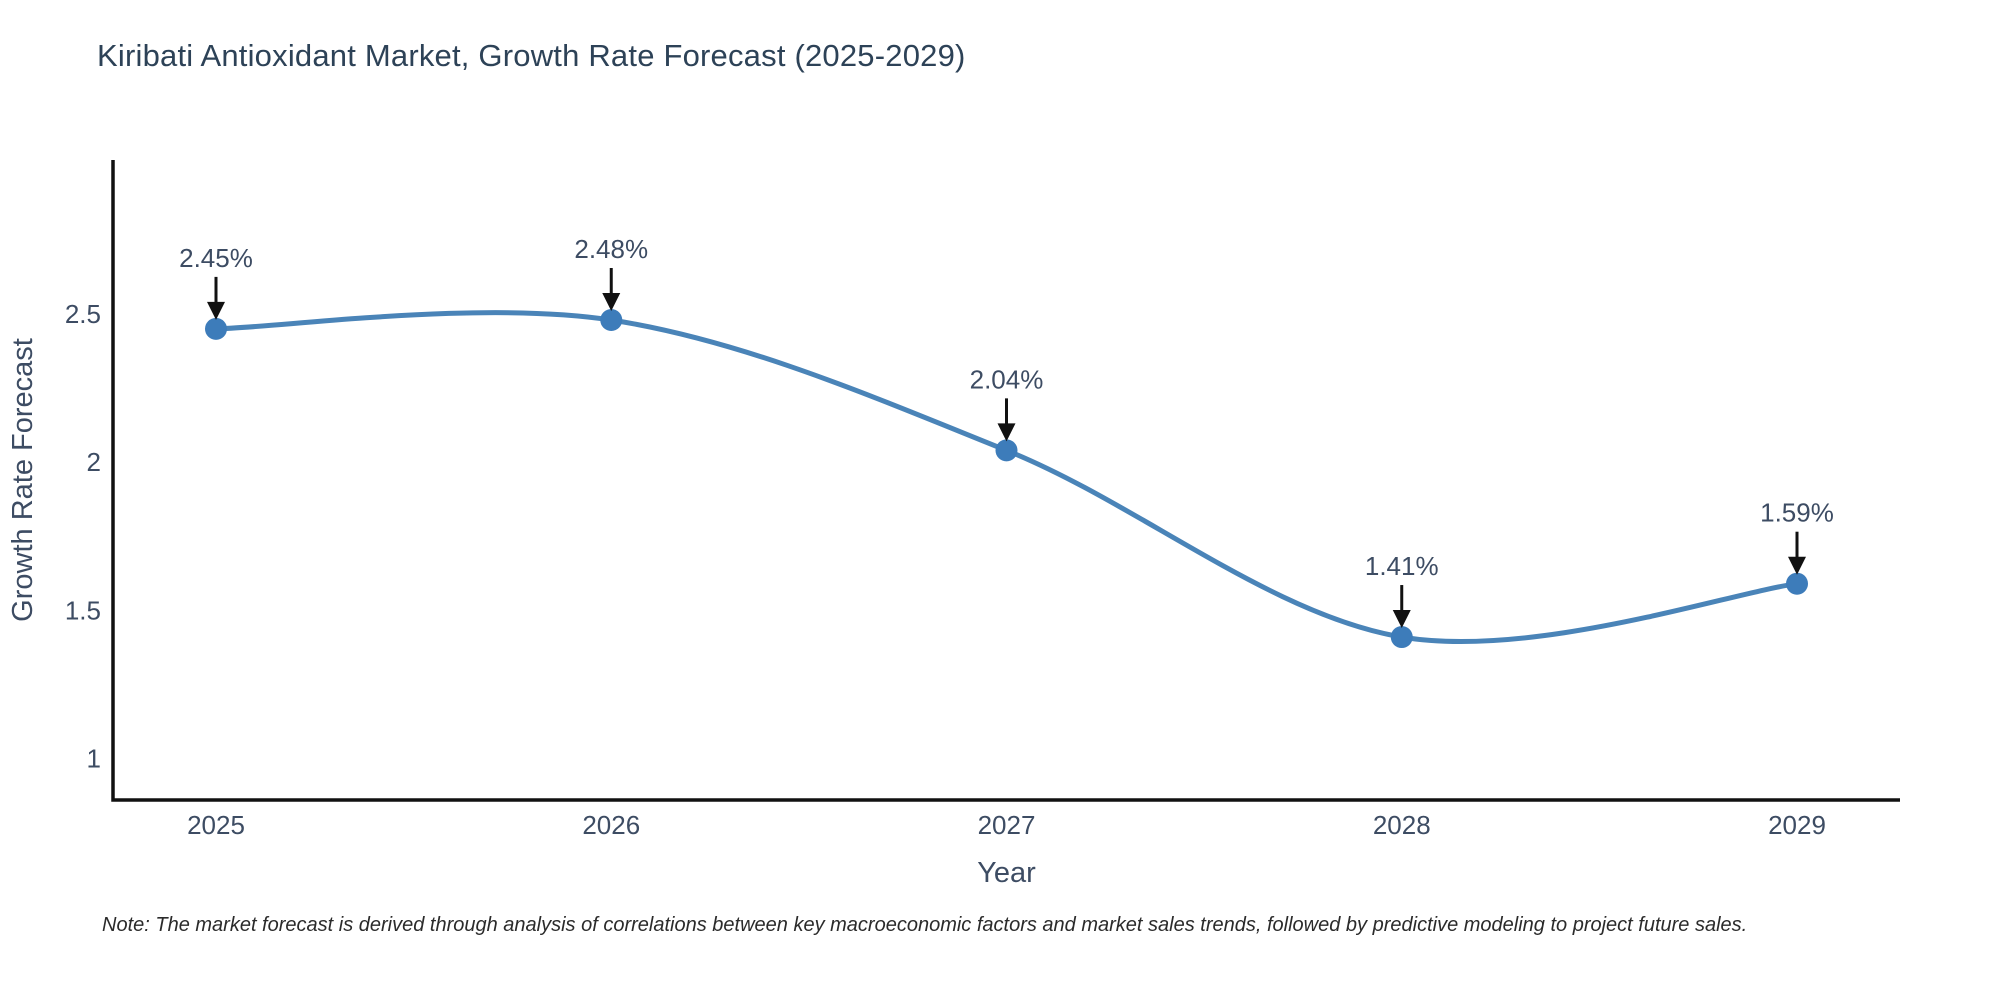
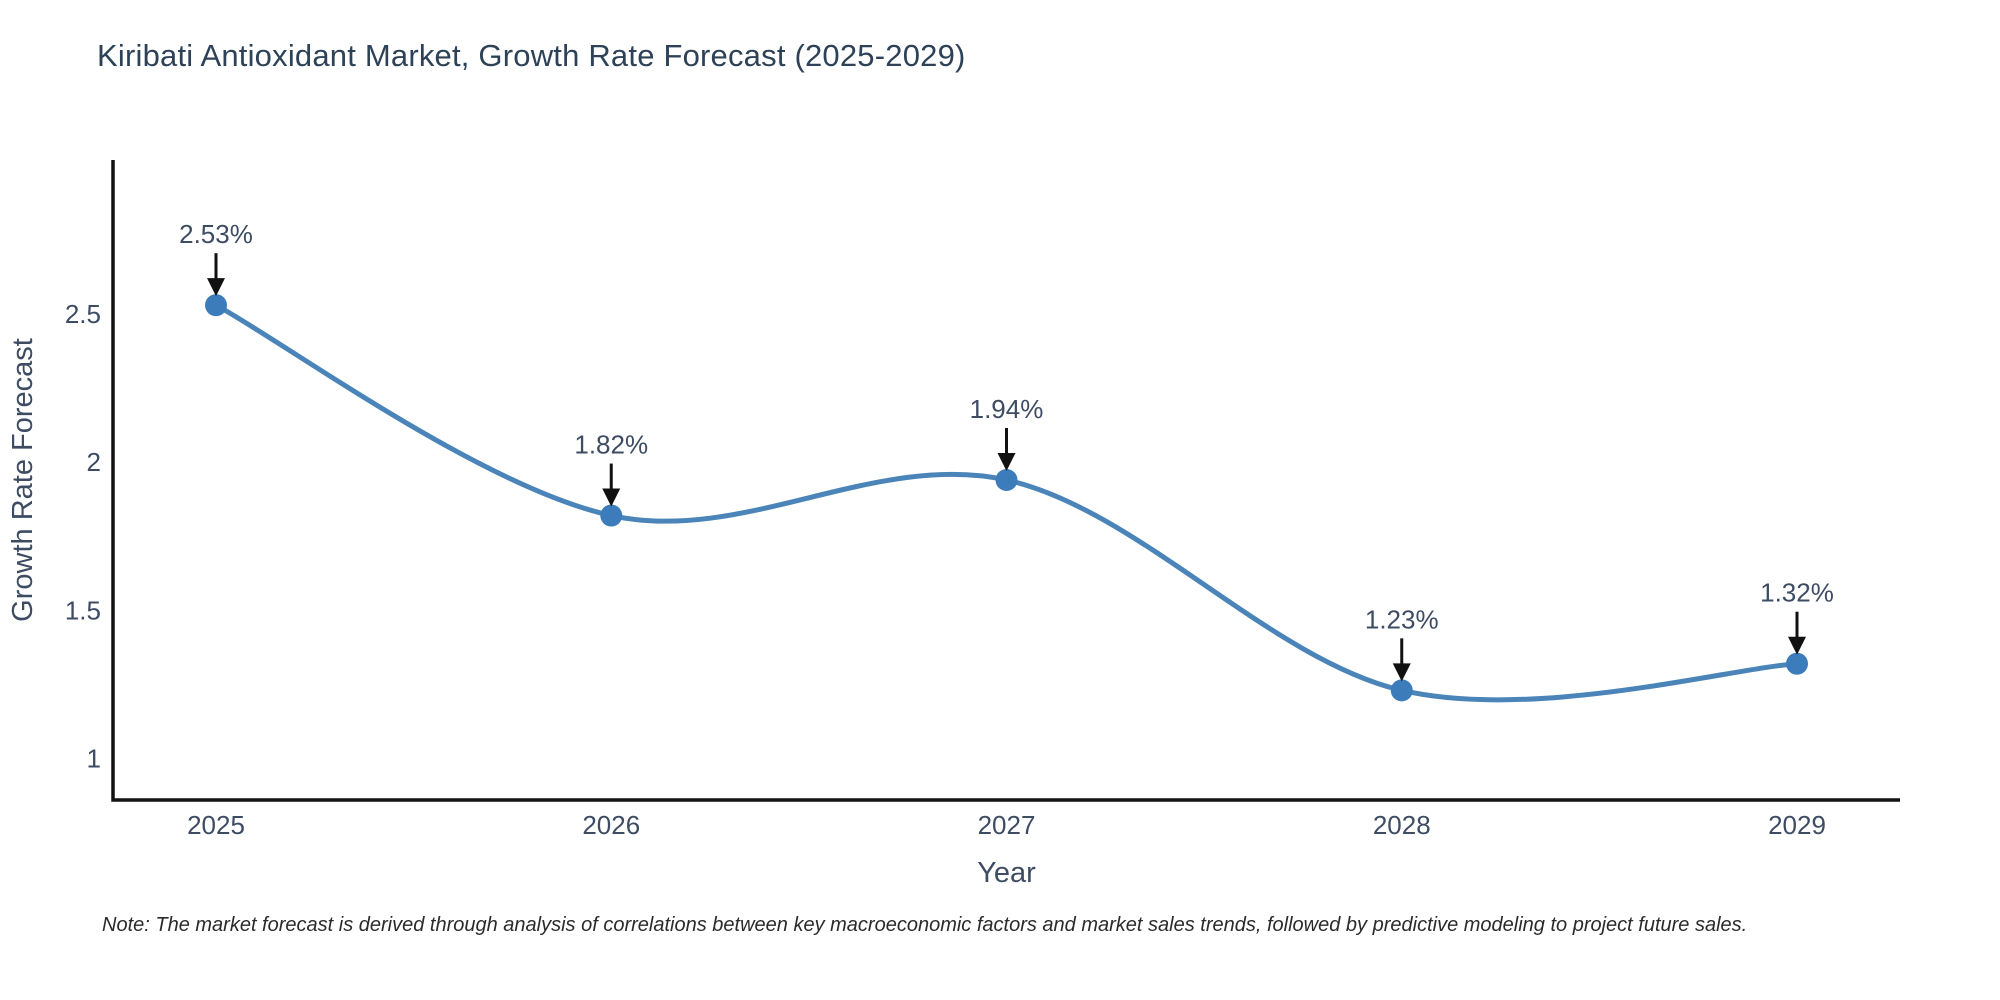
2025: 2.45% -> 2.53%
2026: 2.48% -> 1.82%
2027: 2.04% -> 1.94%
2028: 1.41% -> 1.23%
2029: 1.59% -> 1.32%
